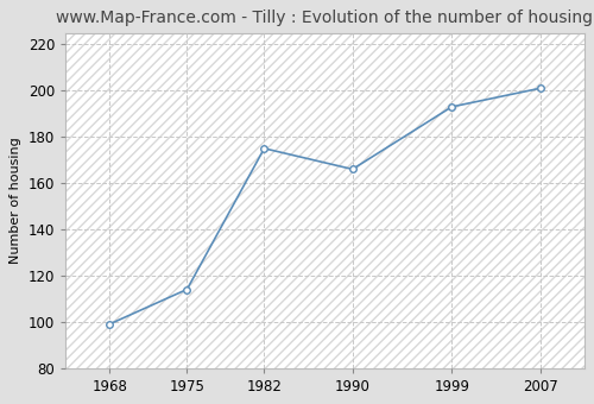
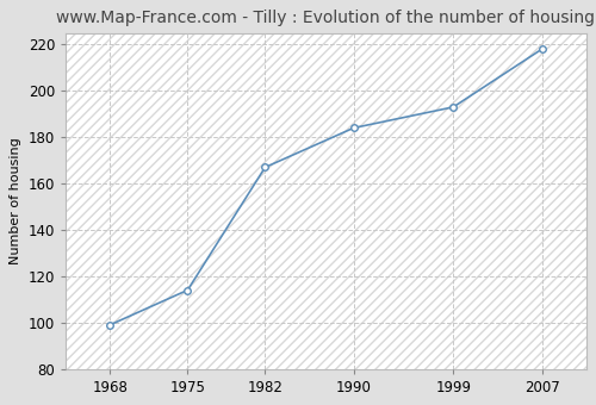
1982: 175 -> 167
1990: 166 -> 184
2007: 201 -> 218
